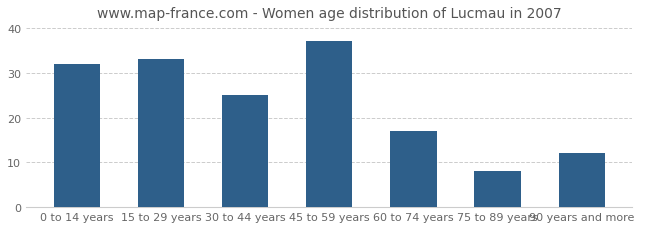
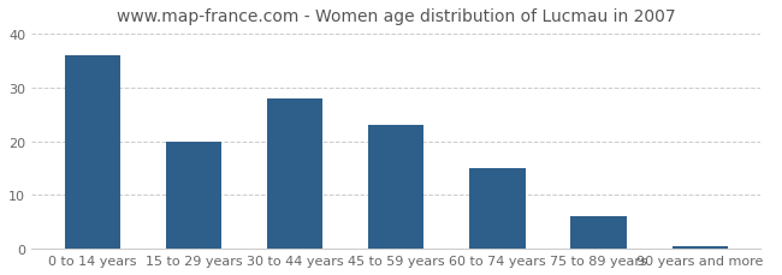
0 to 14 years: 32.0 -> 36.0
15 to 29 years: 33.0 -> 20.0
30 to 44 years: 25.0 -> 28.0
45 to 59 years: 37.0 -> 23.0
60 to 74 years: 17.0 -> 15.0
75 to 89 years: 8.0 -> 6.0
90 years and more: 12.0 -> 0.5
